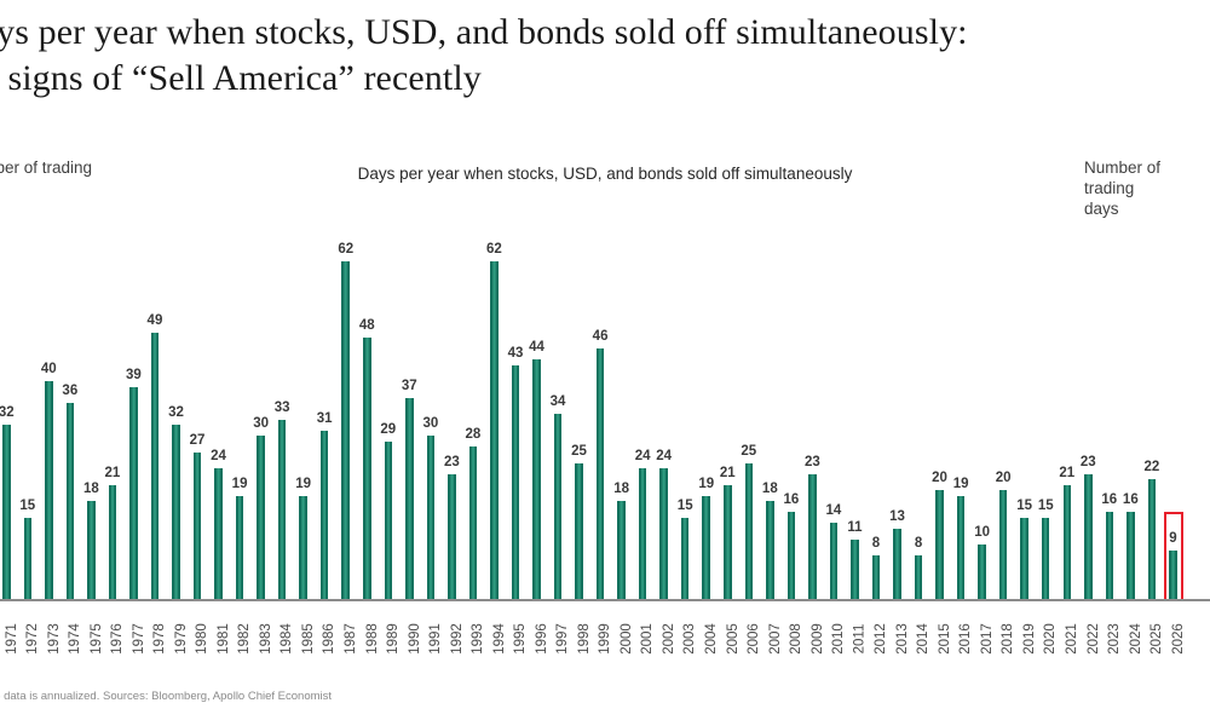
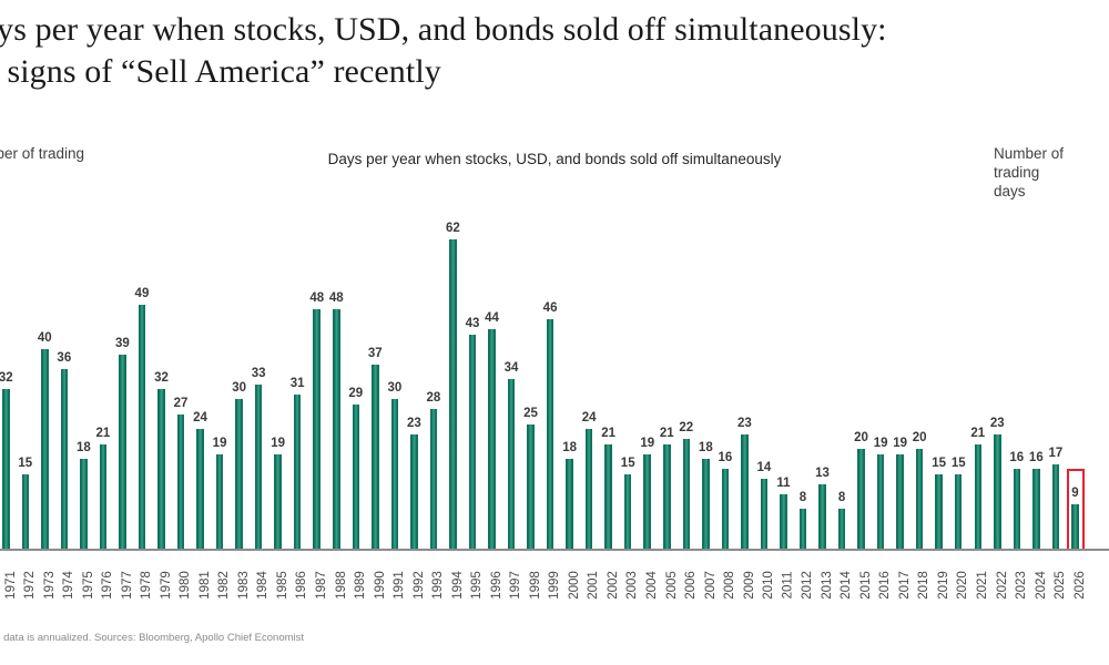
1987: 62 -> 48
2002: 24 -> 21
2006: 25 -> 22
2017: 10 -> 19
2025: 22 -> 17
